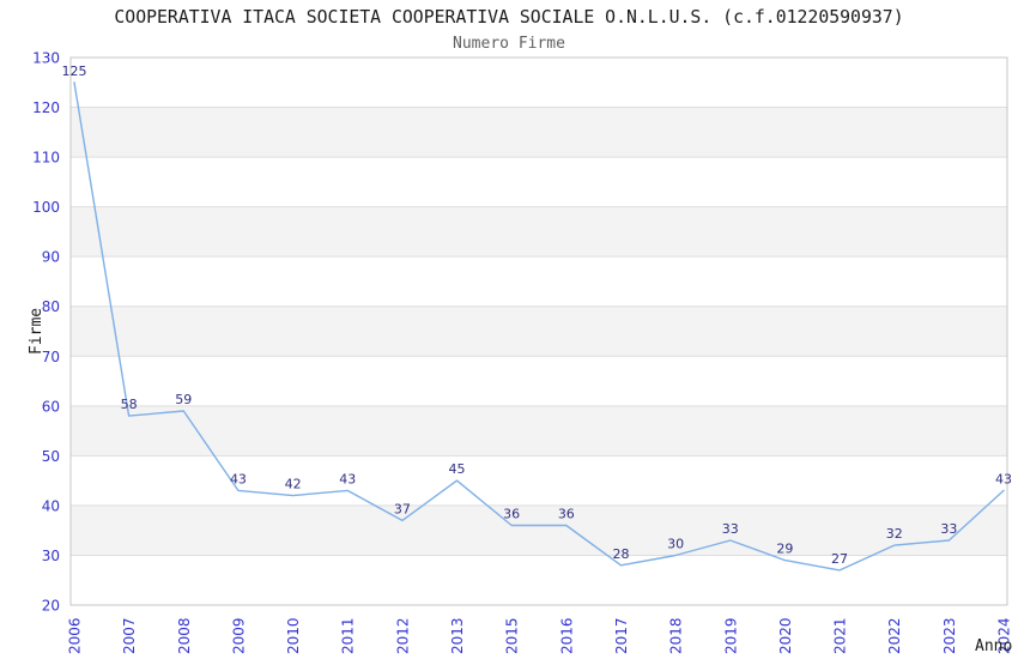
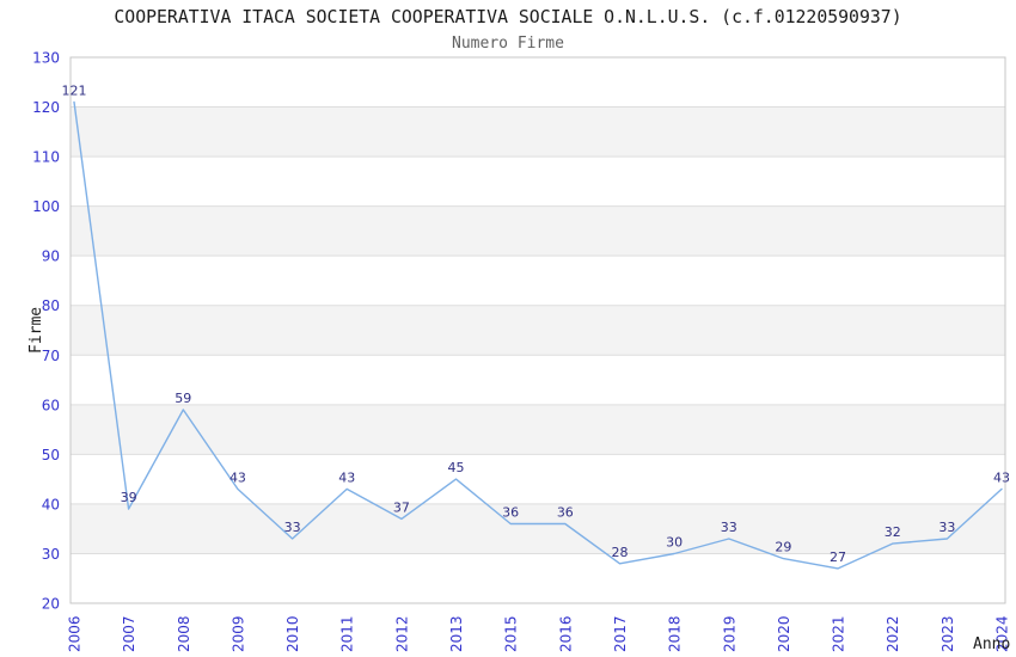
2006: 125 -> 121
2007: 58 -> 39
2010: 42 -> 33
